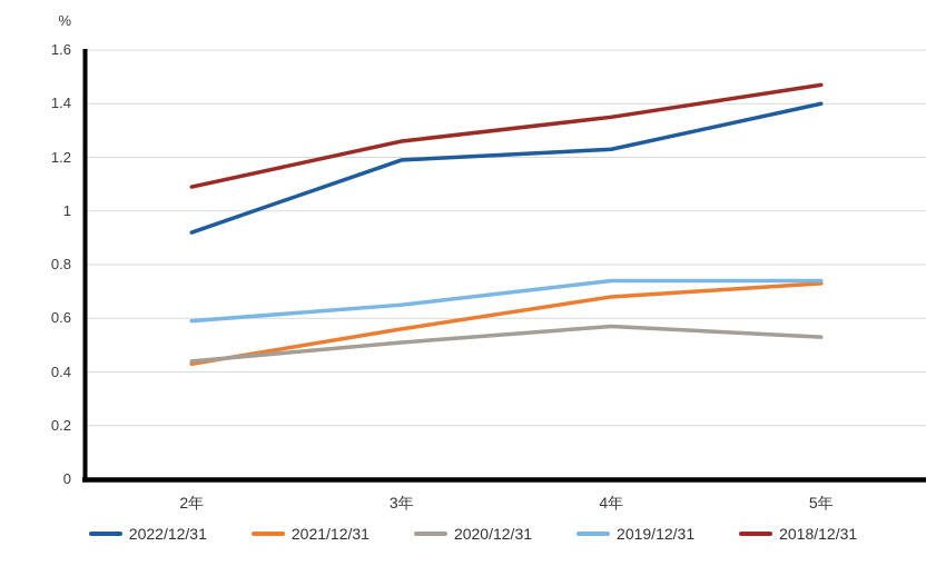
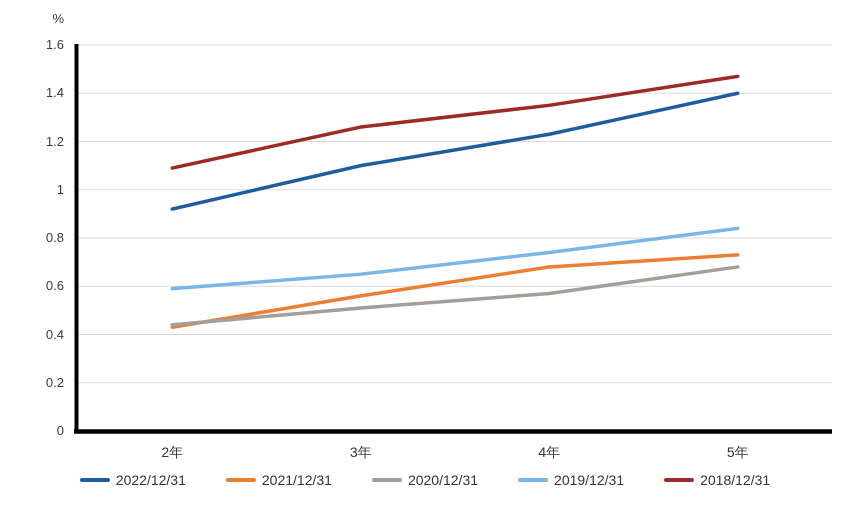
2022/12/31/3年: 1.19 -> 1.10
2020/12/31/5年: 0.53 -> 0.68
2019/12/31/5年: 0.74 -> 0.84
